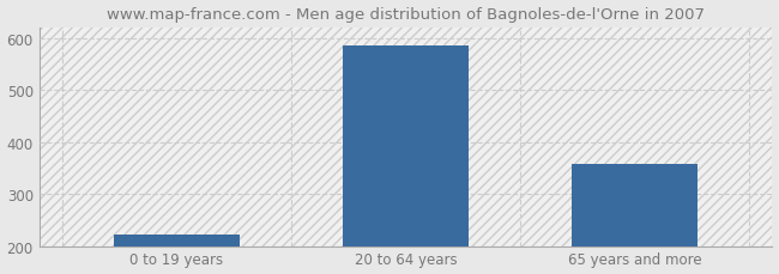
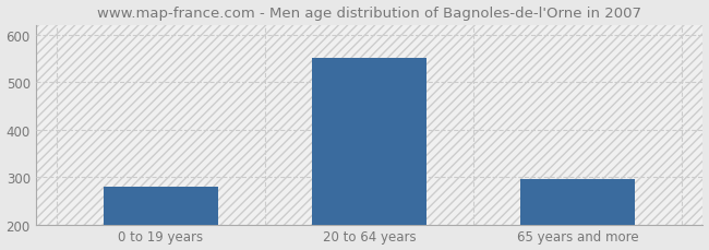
0 to 19 years: 222 -> 280
20 to 64 years: 585 -> 550
65 years and more: 358 -> 295
